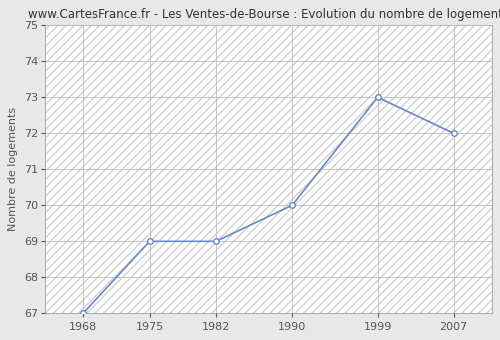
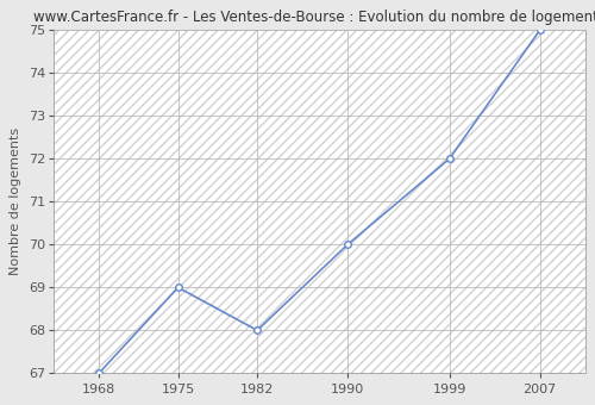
1982: 69 -> 68
1999: 73 -> 72
2007: 72 -> 75
